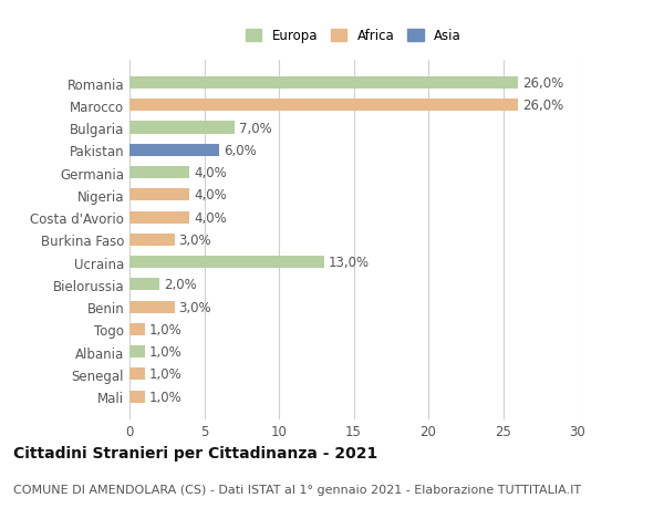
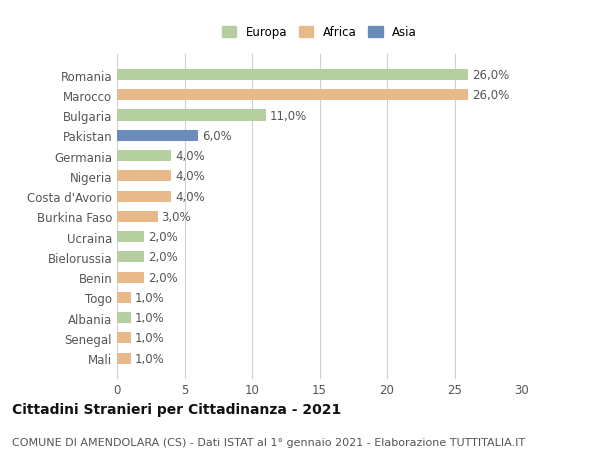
Bulgaria: 7,0% -> 11,0%
Ucraina: 13,0% -> 2,0%
Benin: 3,0% -> 2,0%
